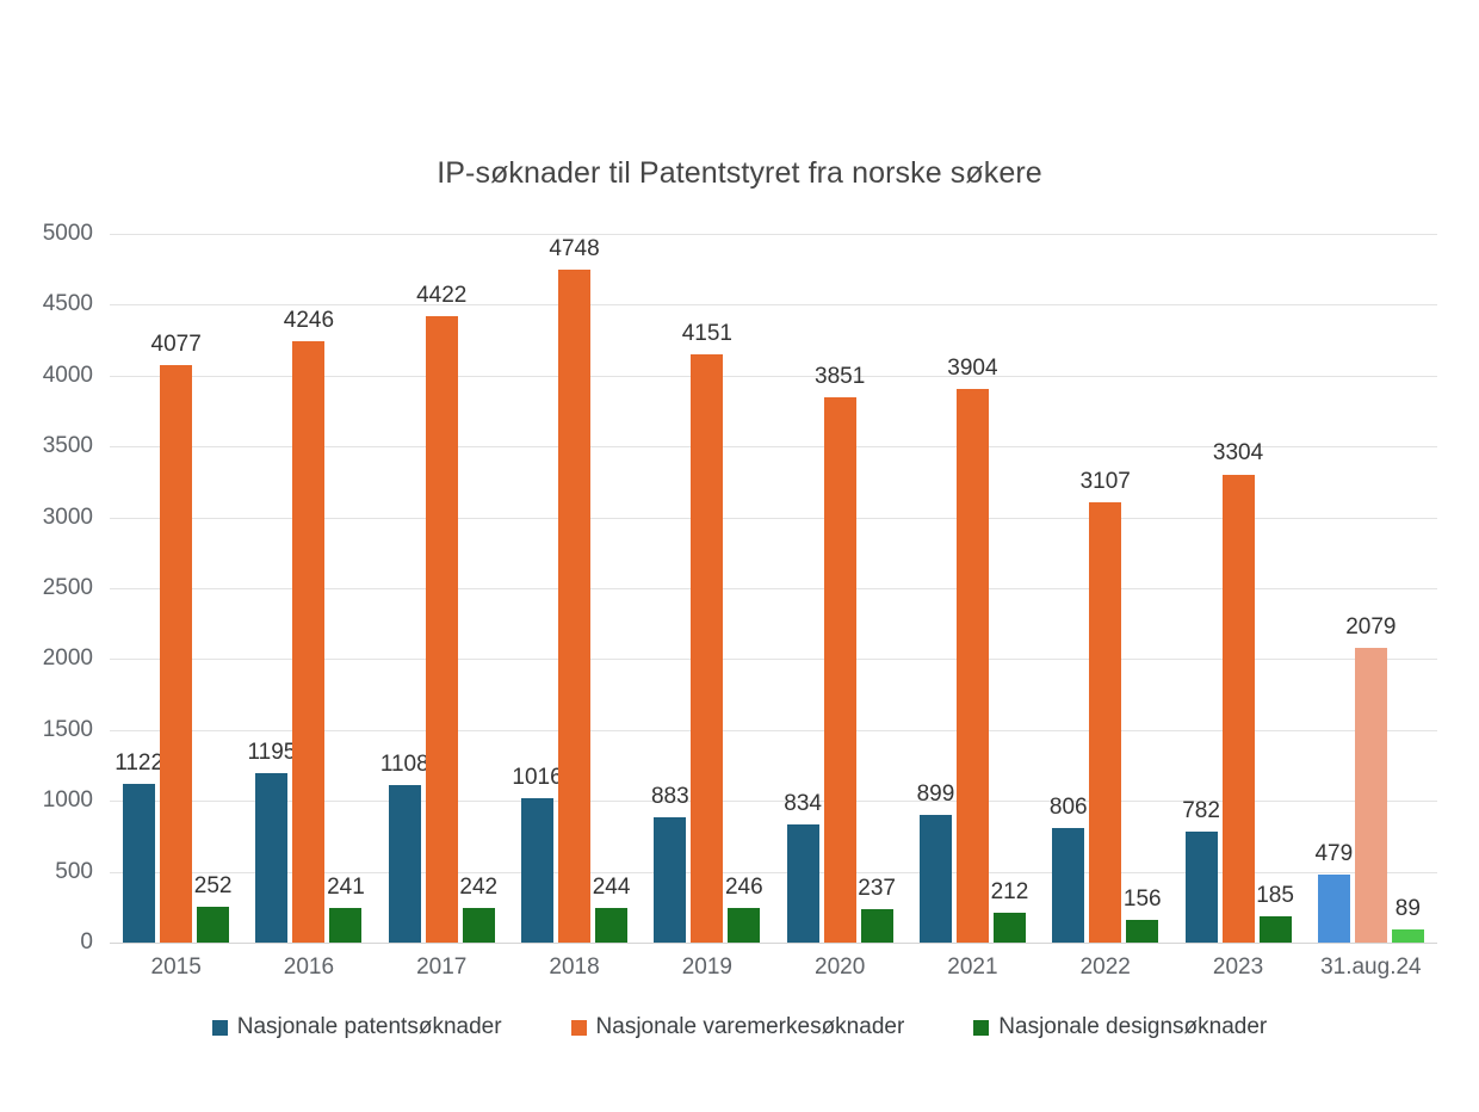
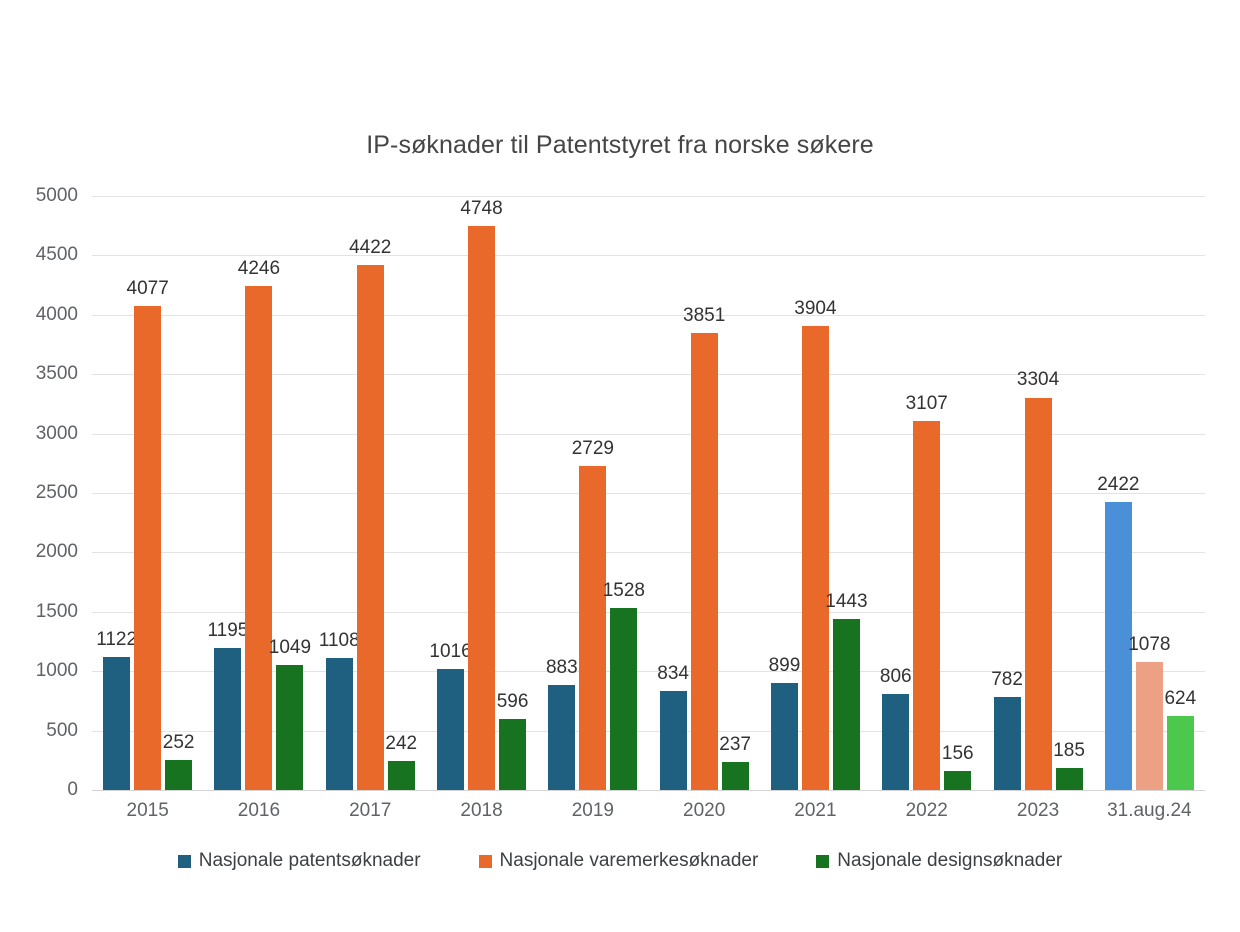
Nasjonale designsøknader/2016: 241 -> 1049
Nasjonale designsøknader/2018: 244 -> 596
Nasjonale varemerkesøknader/2019: 4151 -> 2729
Nasjonale designsøknader/2019: 246 -> 1528
Nasjonale designsøknader/2021: 212 -> 1443
Nasjonale patentsøknader/31.aug.24: 479 -> 2422
Nasjonale varemerkesøknader/31.aug.24: 2079 -> 1078
Nasjonale designsøknader/31.aug.24: 89 -> 624
